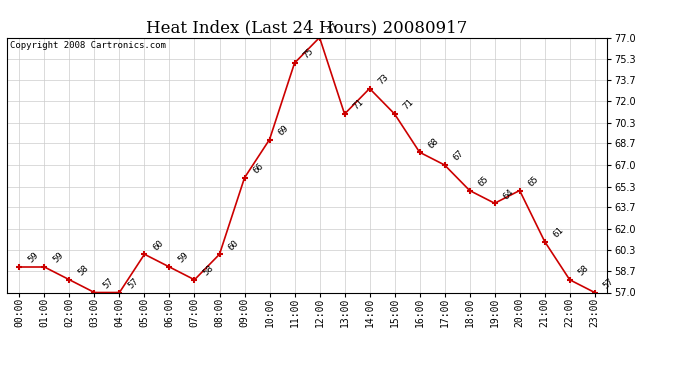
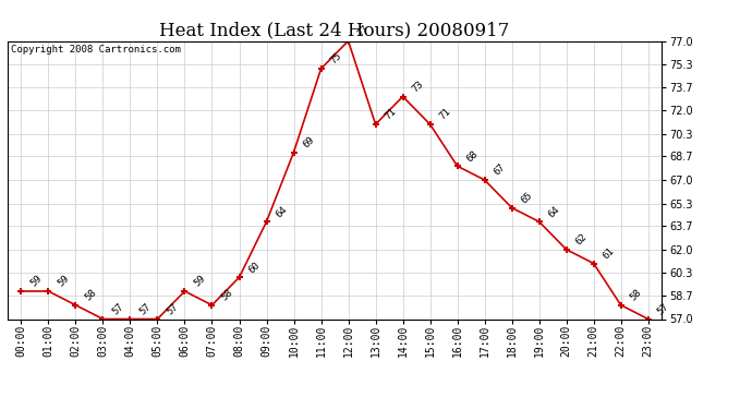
05:00: 60 -> 57
09:00: 66 -> 64
20:00: 65 -> 62
